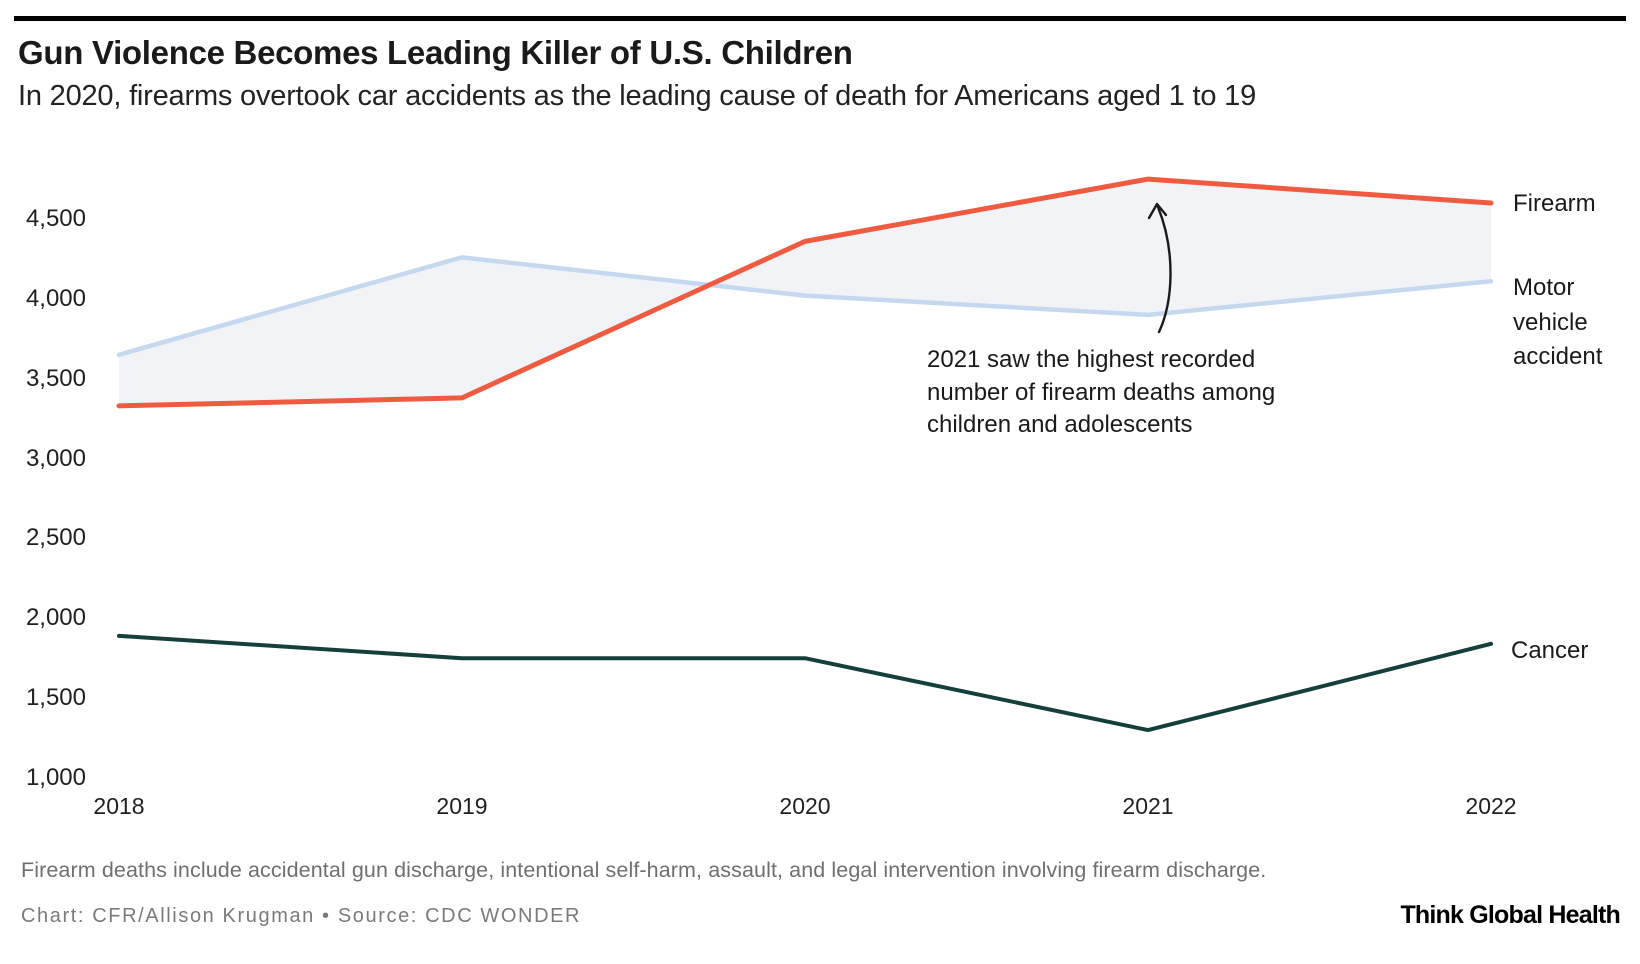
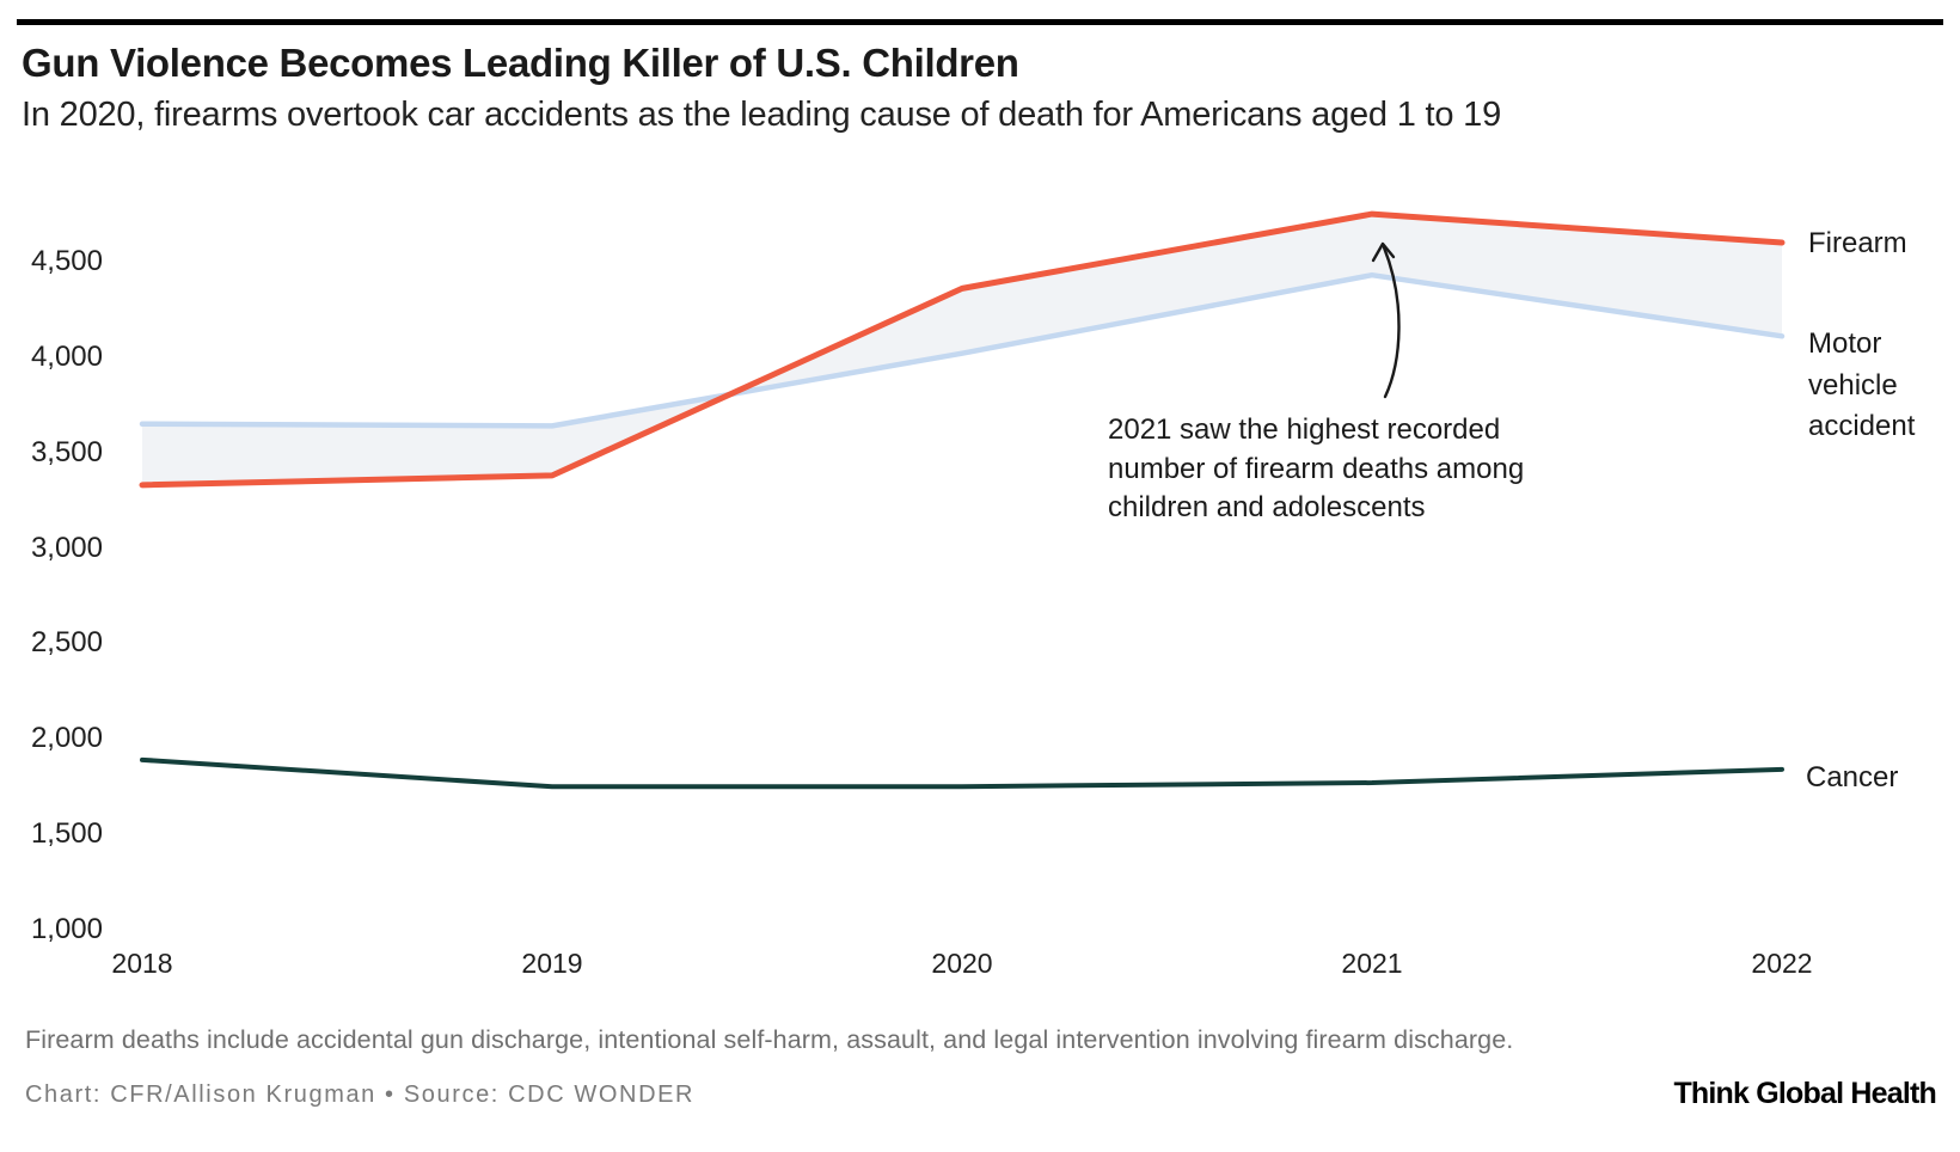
Motor vehicle accident/2019: 4260 -> 3640
Motor vehicle accident/2021: 3900 -> 4430
Cancer/2021: 1300 -> 1770
